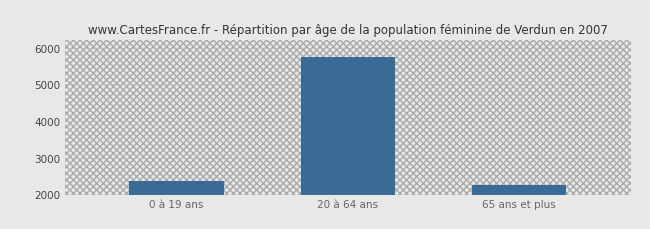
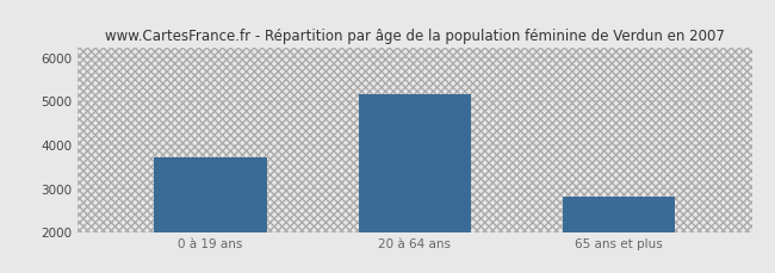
0 à 19 ans: 2380 -> 3700
20 à 64 ans: 5750 -> 5150
65 ans et plus: 2270 -> 2800
